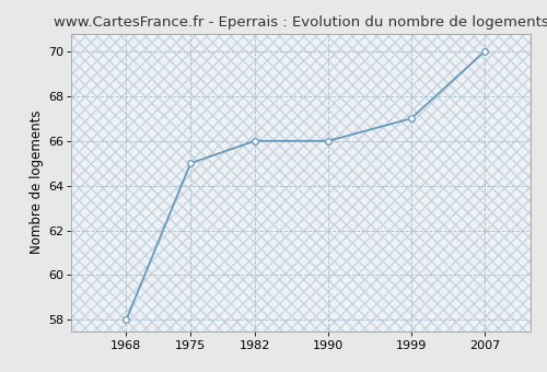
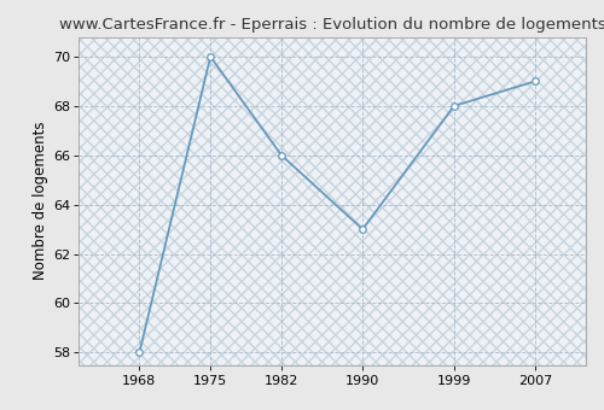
1975: 65 -> 70
1990: 66 -> 63
1999: 67 -> 68
2007: 70 -> 69
